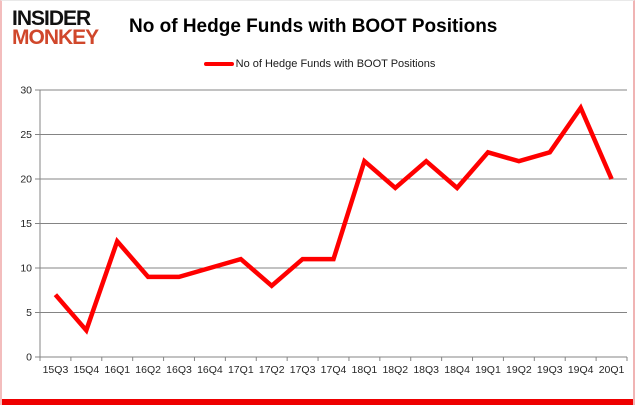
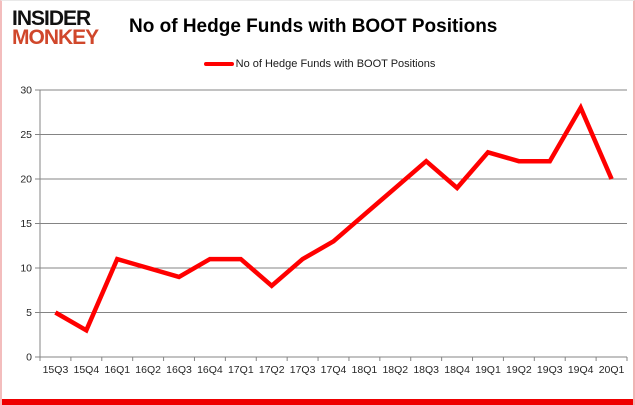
15Q3: 7 -> 5
16Q1: 13 -> 11
16Q2: 9 -> 10
16Q4: 10 -> 11
17Q4: 11 -> 13
18Q1: 22 -> 16
19Q3: 23 -> 22
